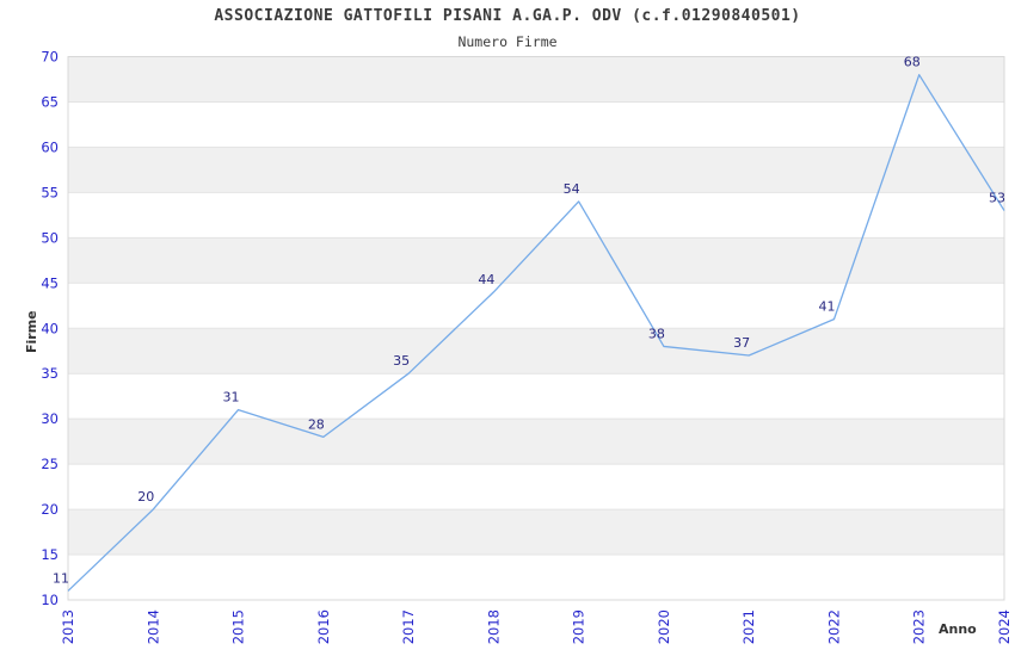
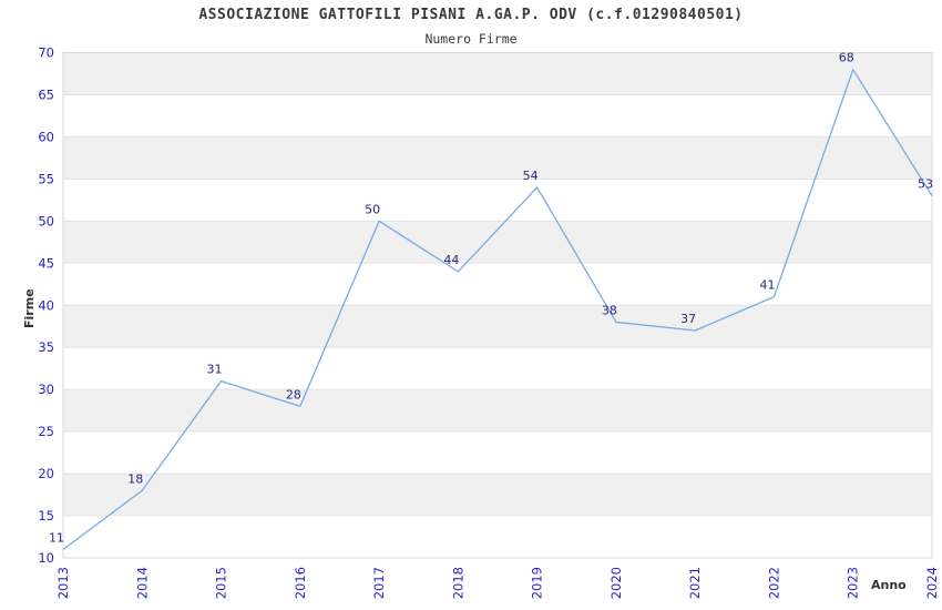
2014: 20 -> 18
2017: 35 -> 50
